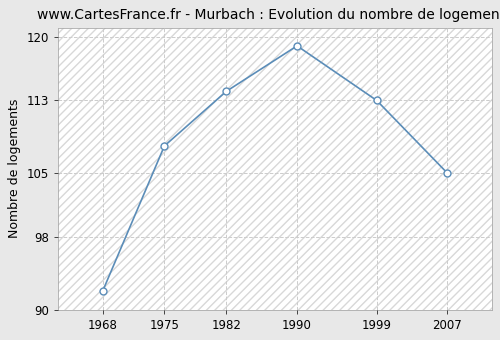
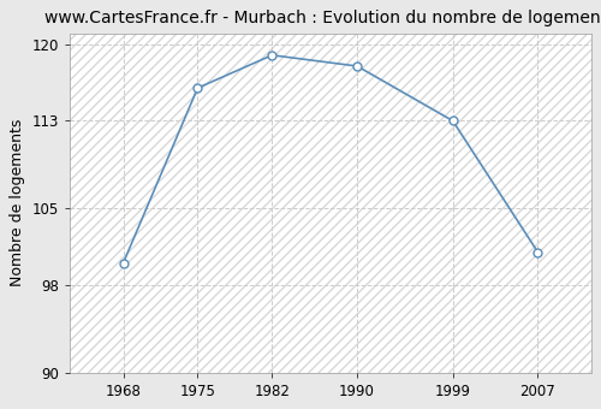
1968: 92 -> 100
1975: 108 -> 116
1982: 114 -> 119
1990: 119 -> 118
2007: 105 -> 101
